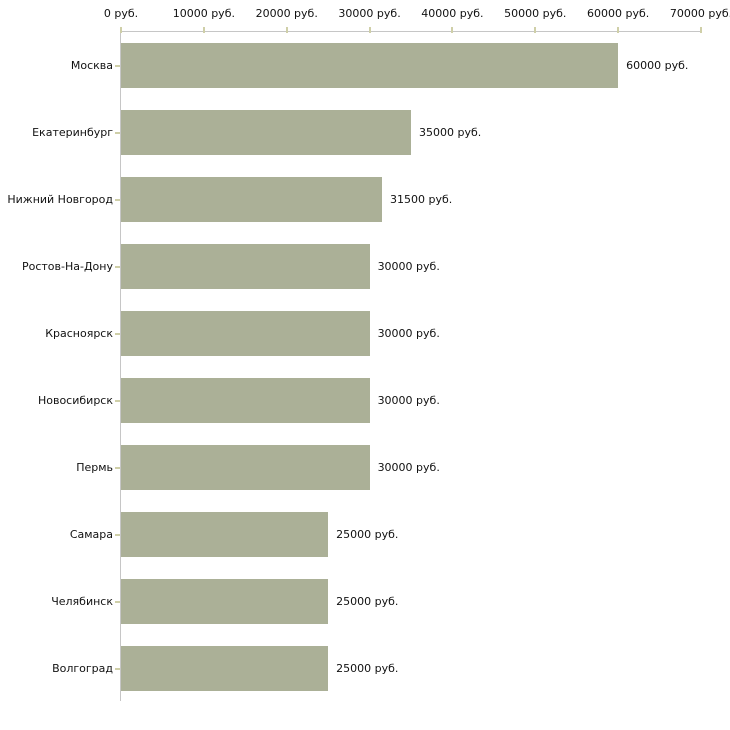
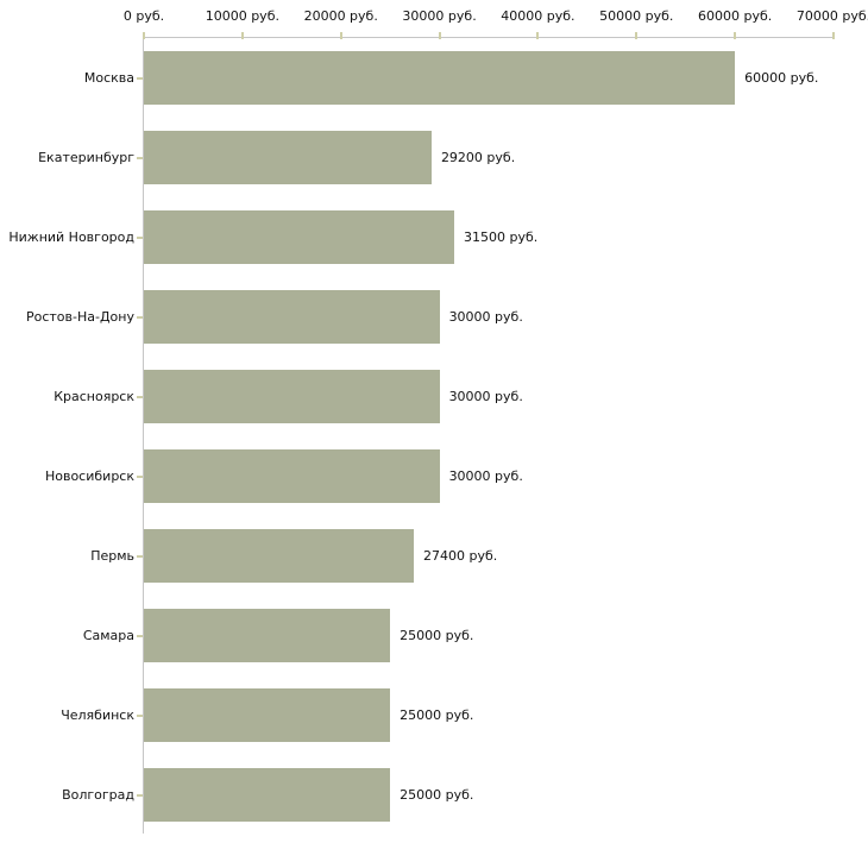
Екатеринбург: 35000 -> 29200
Пермь: 30000 -> 27400
